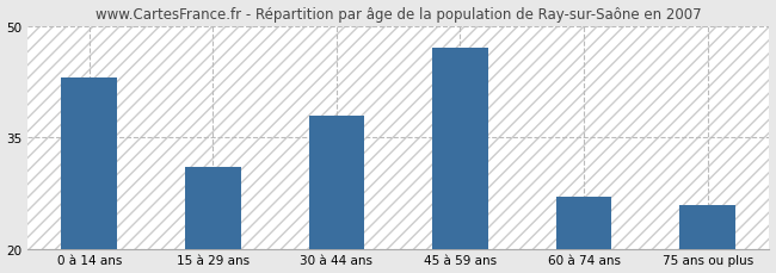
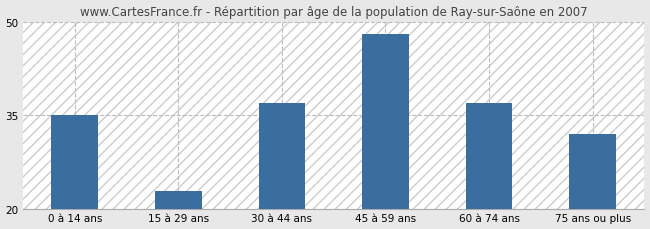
0 à 14 ans: 43 -> 35
15 à 29 ans: 31 -> 23
30 à 44 ans: 38 -> 37
45 à 59 ans: 47 -> 48
60 à 74 ans: 27 -> 37
75 ans ou plus: 26 -> 32
